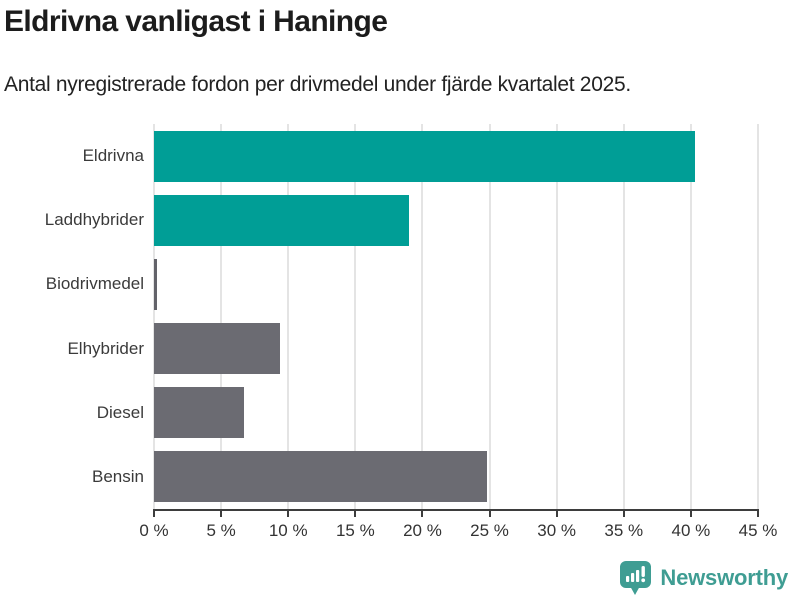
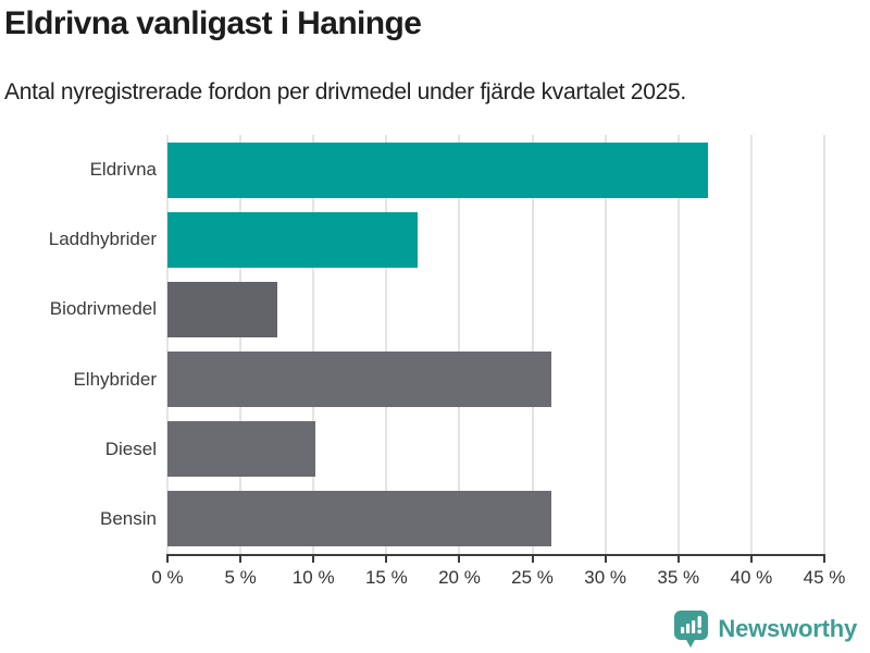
Eldrivna: 40.3% -> 37.0%
Laddhybrider: 19.0% -> 17.1%
Biodrivmedel: 0.2% -> 7.5%
Elhybrider: 9.4% -> 26.3%
Diesel: 6.7% -> 10.1%
Bensin: 24.8% -> 26.3%
